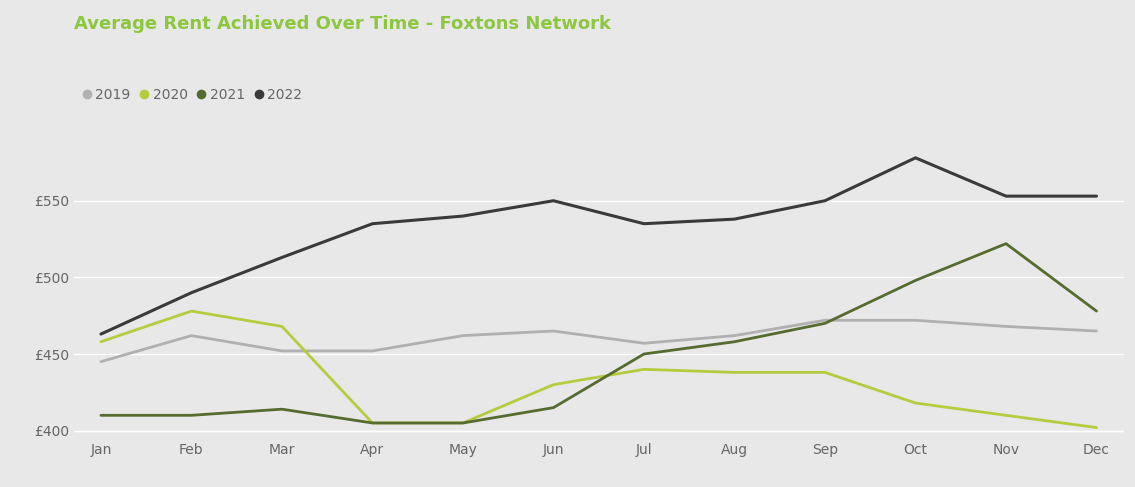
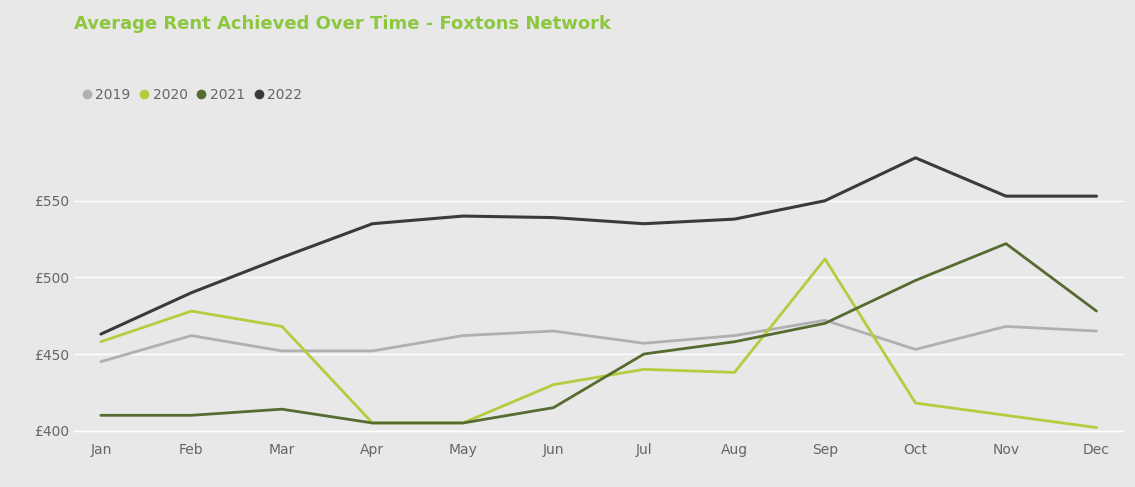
2022/Jun: £550 -> £539
2020/Sep: £438 -> £512
2019/Oct: £472 -> £453
